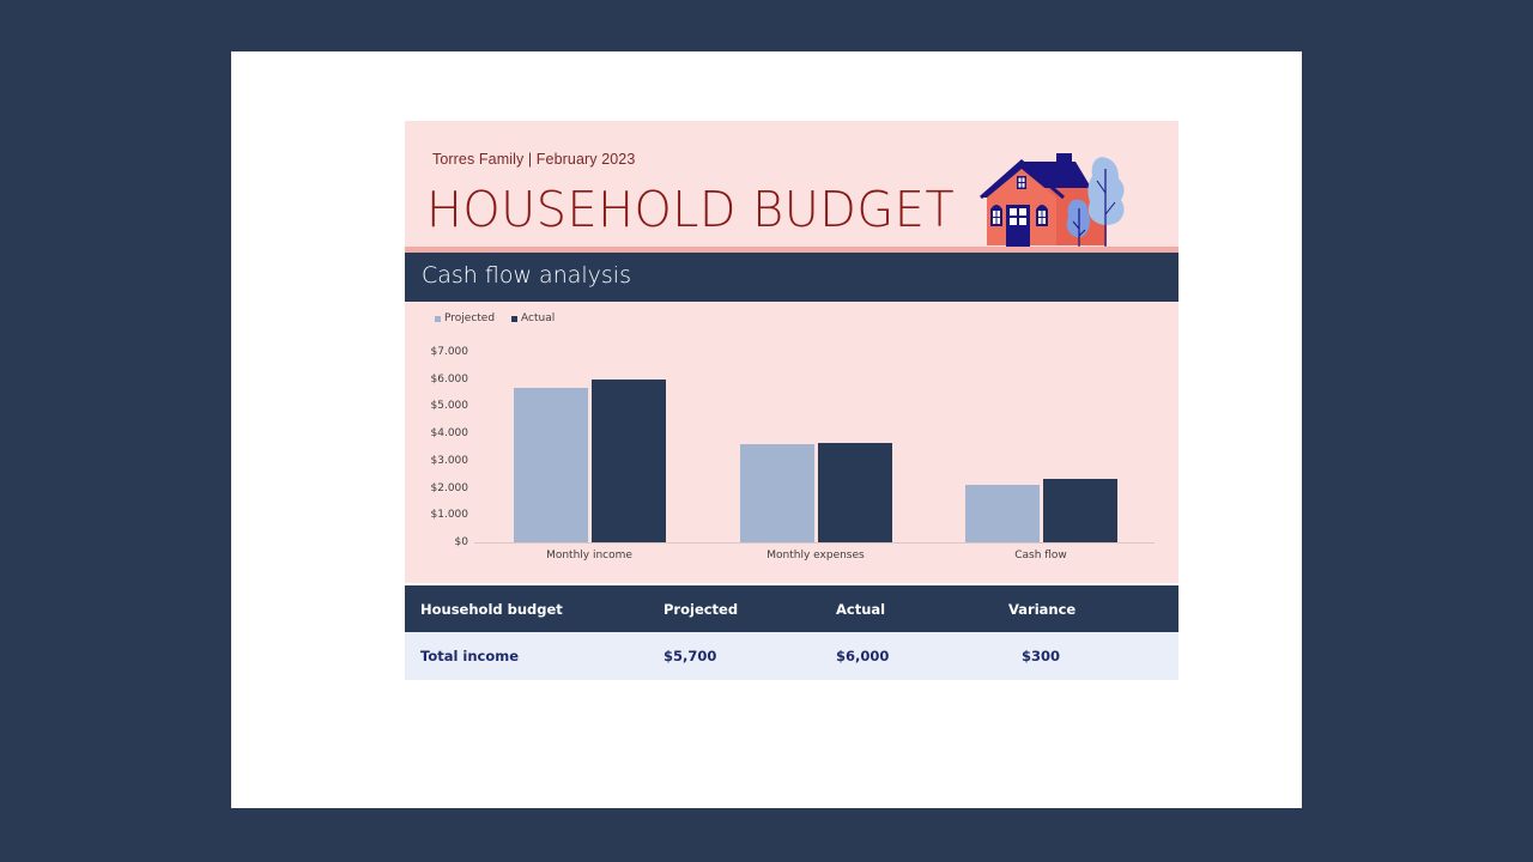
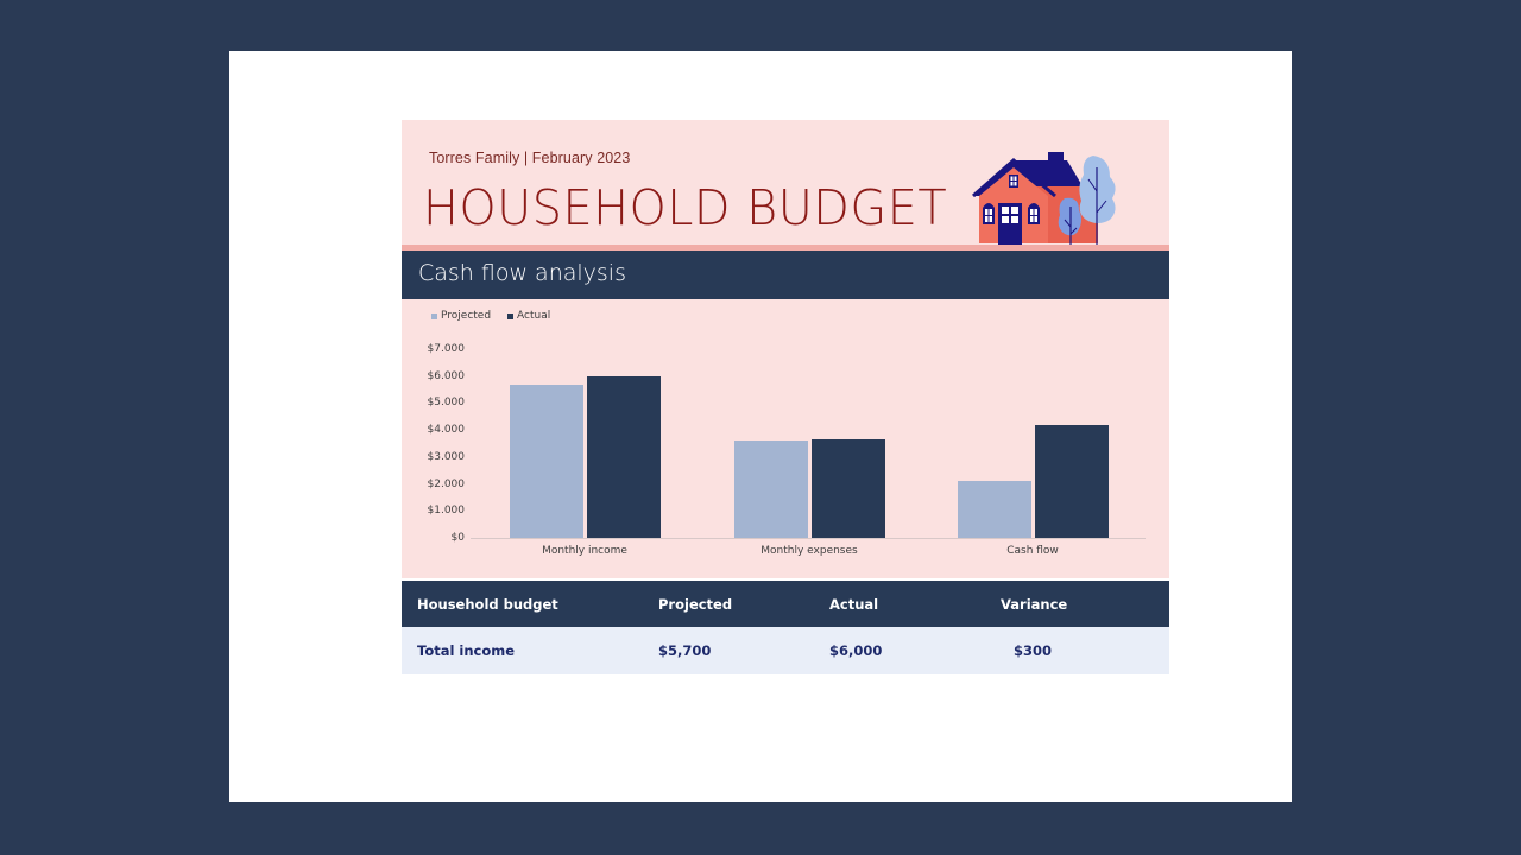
Actual/Cash flow: $2400 -> $4200
